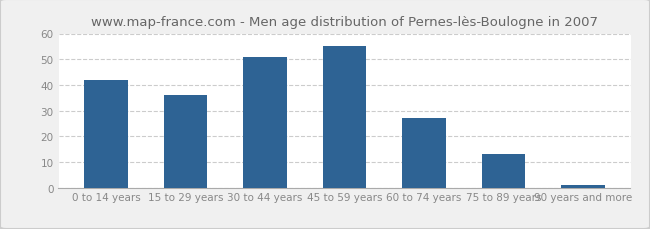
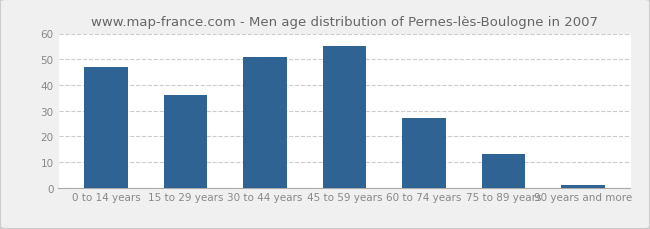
0 to 14 years: 42 -> 47
